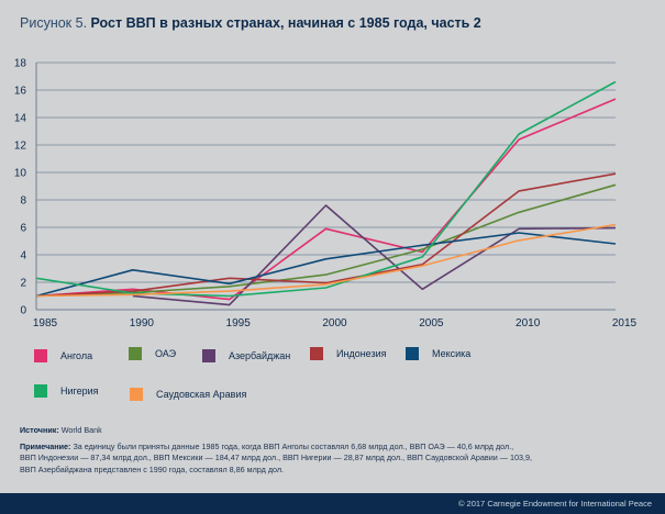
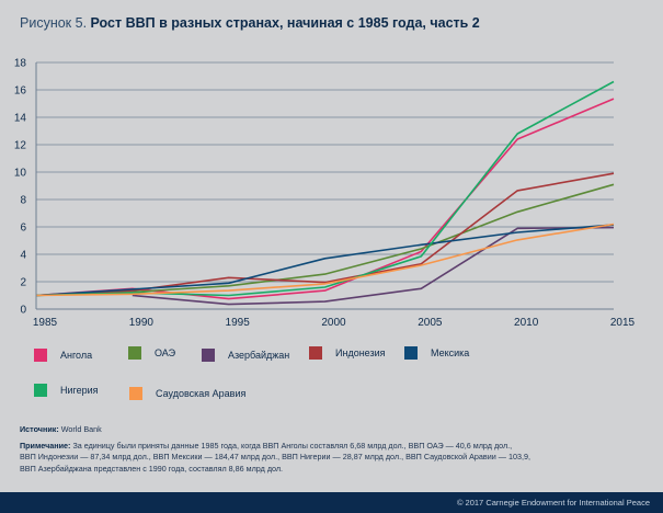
Нигерия/1985: 2.3 -> 1.0
Мексика/1990: 2.9 -> 1.4
Ангола/2000: 5.9 -> 1.4
Азербайджан/2000: 7.6 -> 0.6
Мексика/2015: 4.8 -> 6.2
